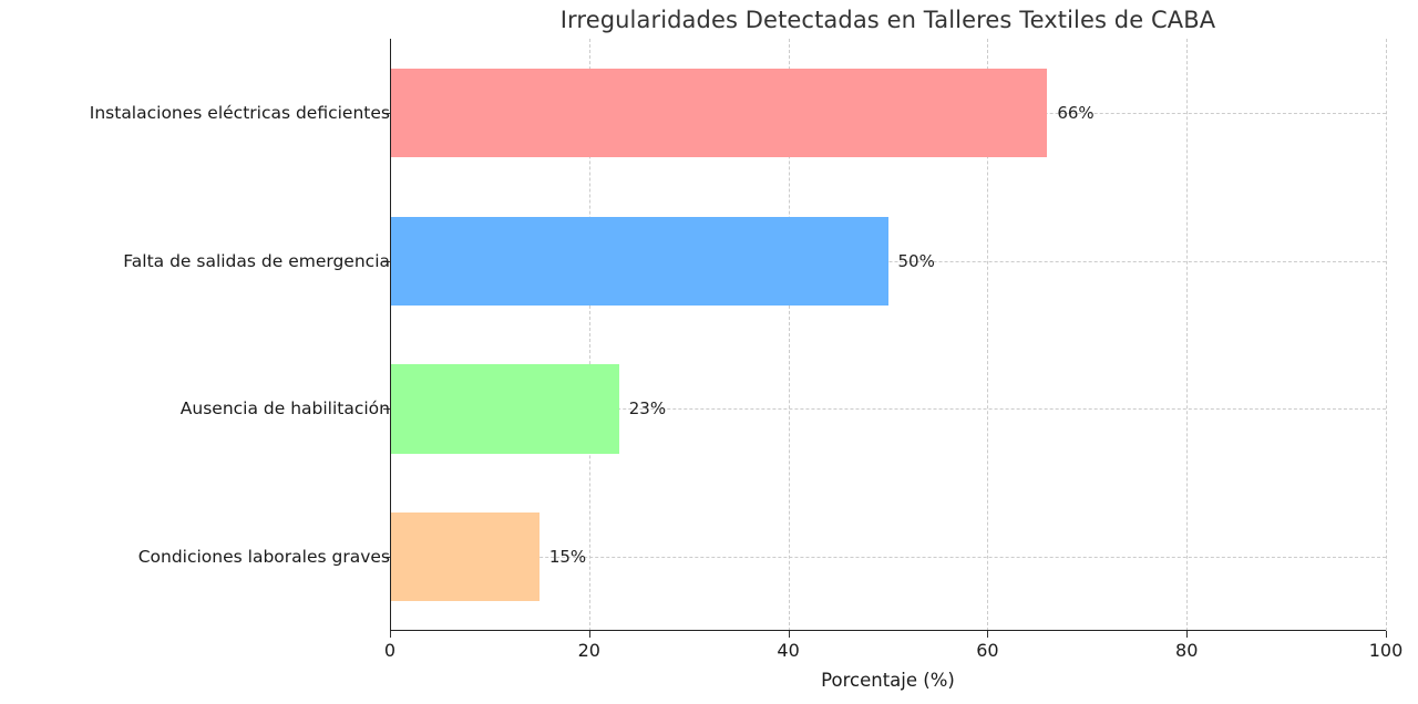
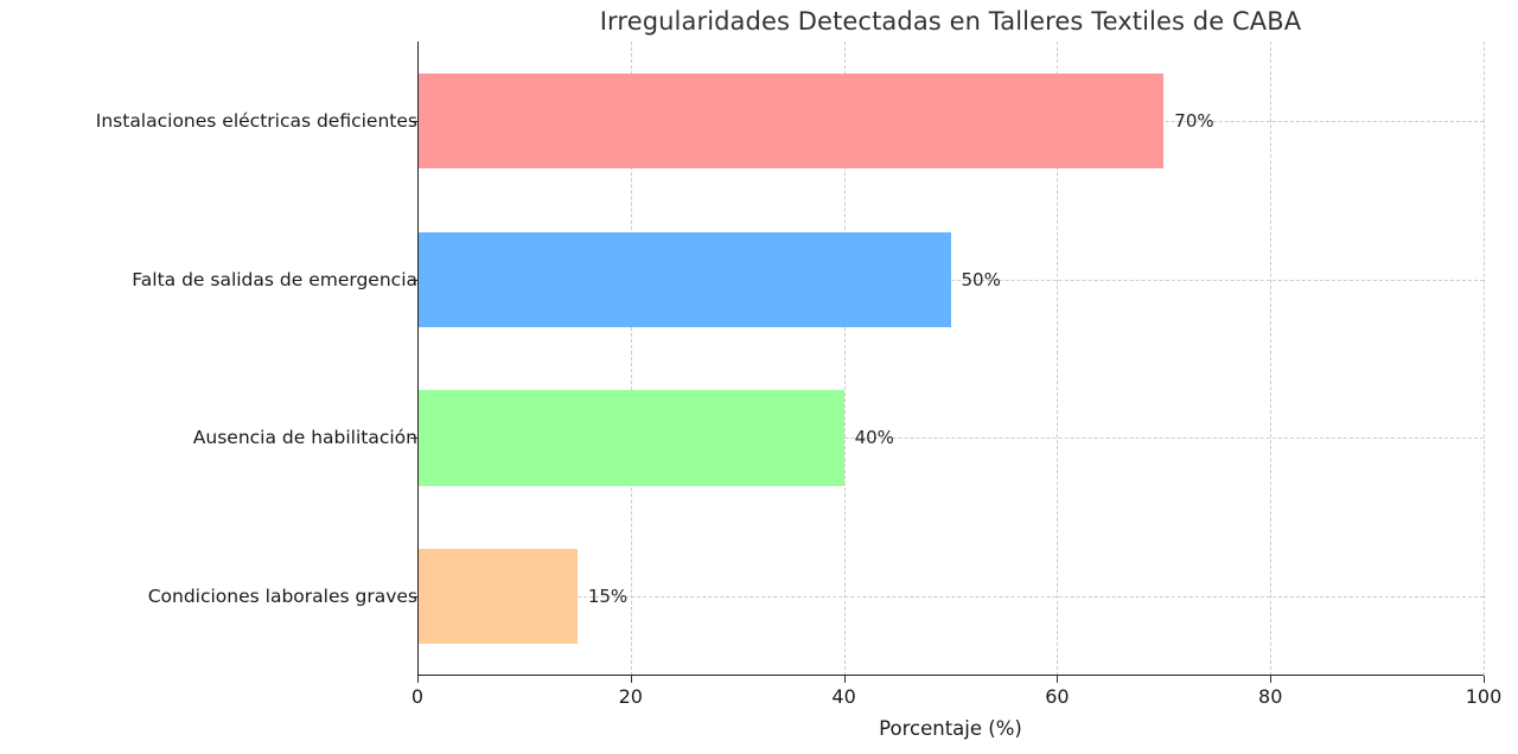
Instalaciones eléctricas deficientes: 66% -> 70%
Ausencia de habilitación: 23% -> 40%
